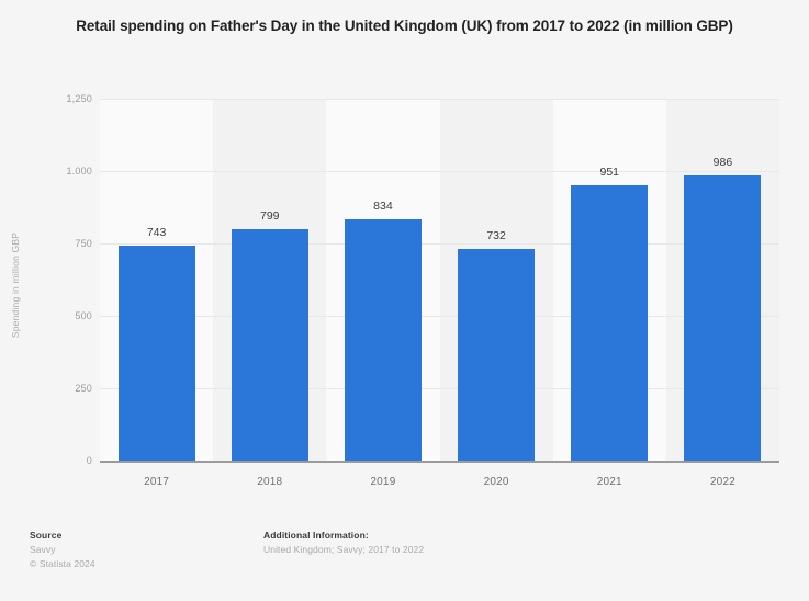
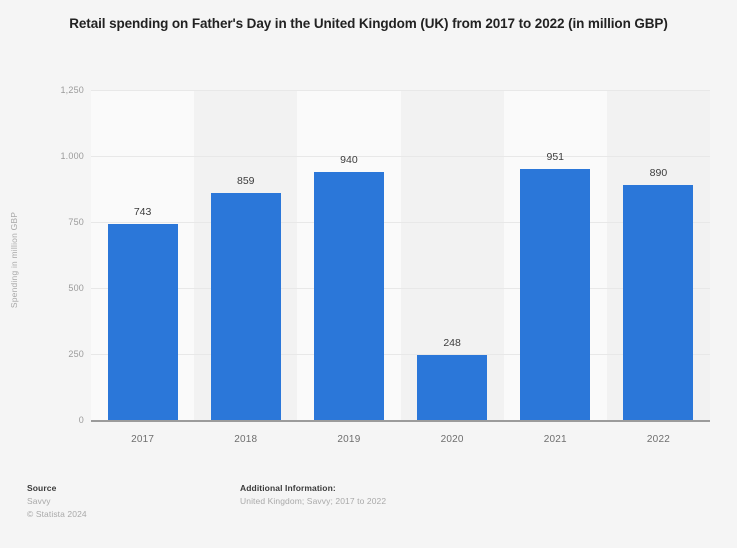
2018: 799 -> 859
2019: 834 -> 940
2020: 732 -> 248
2022: 986 -> 890
